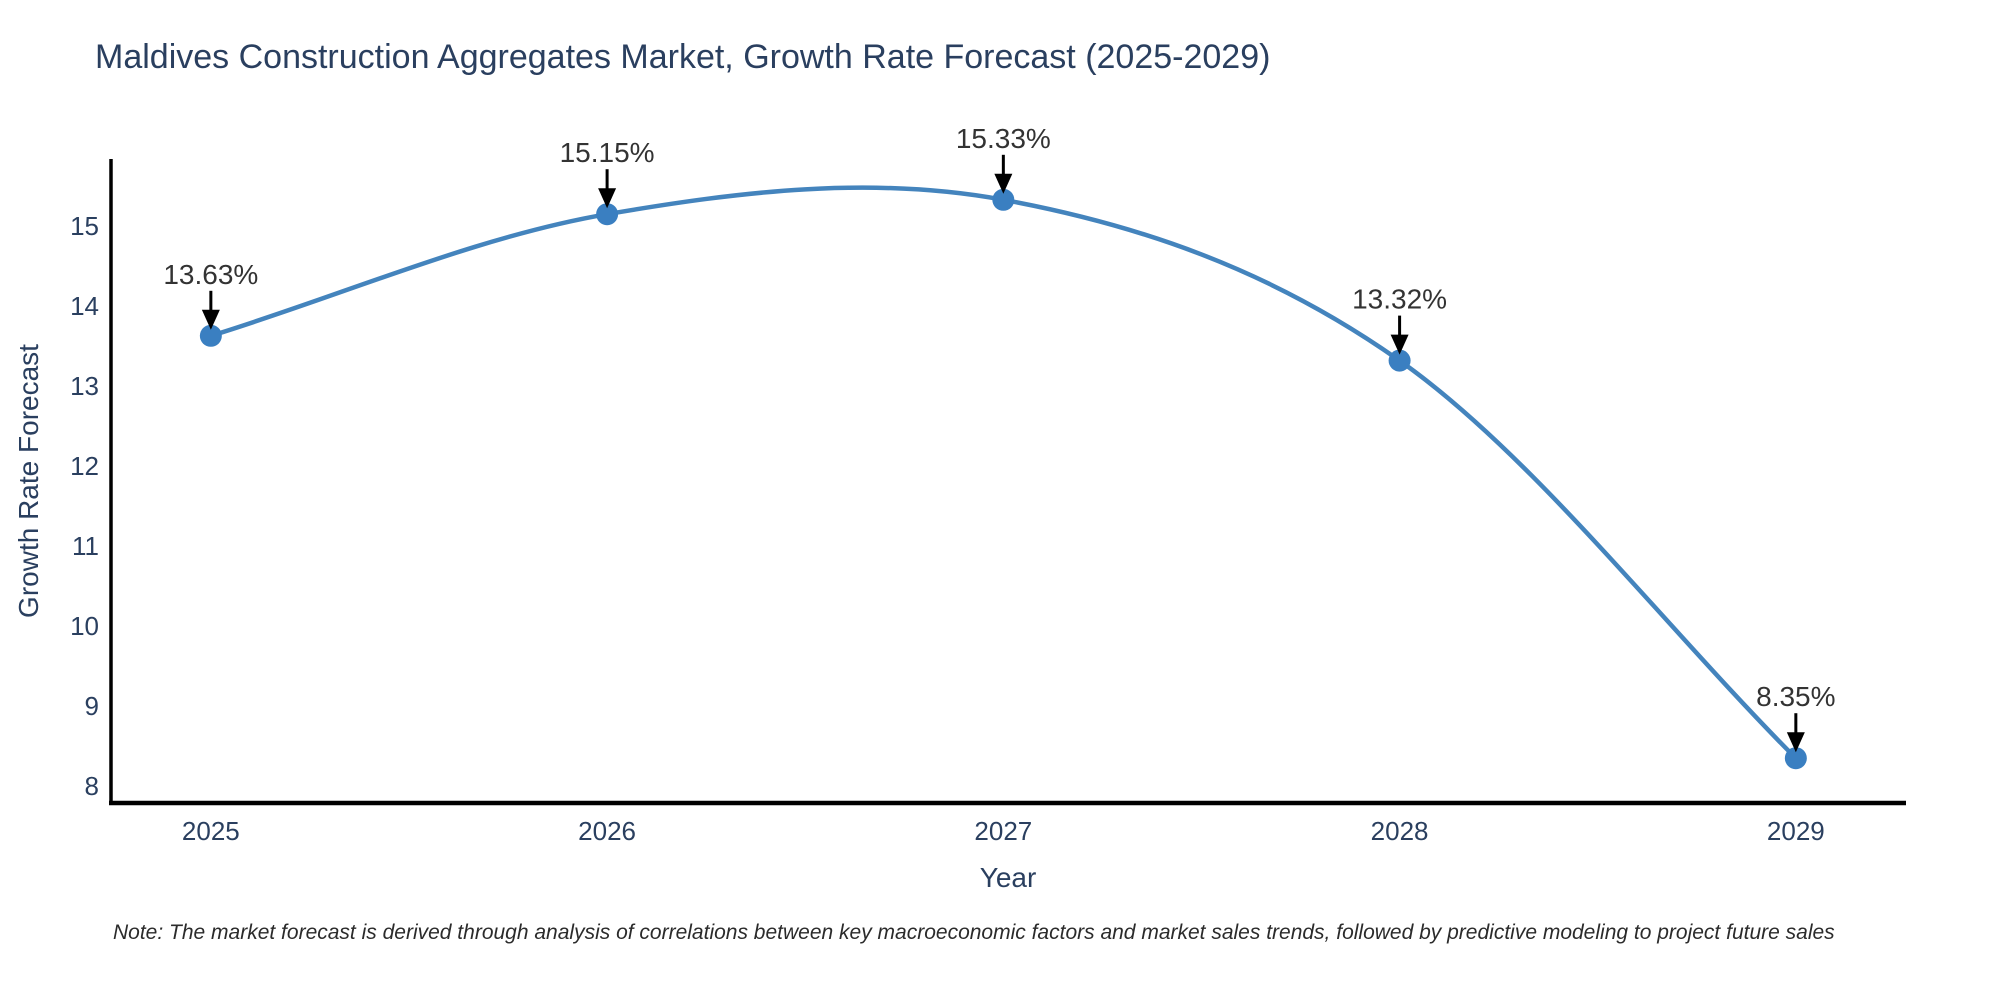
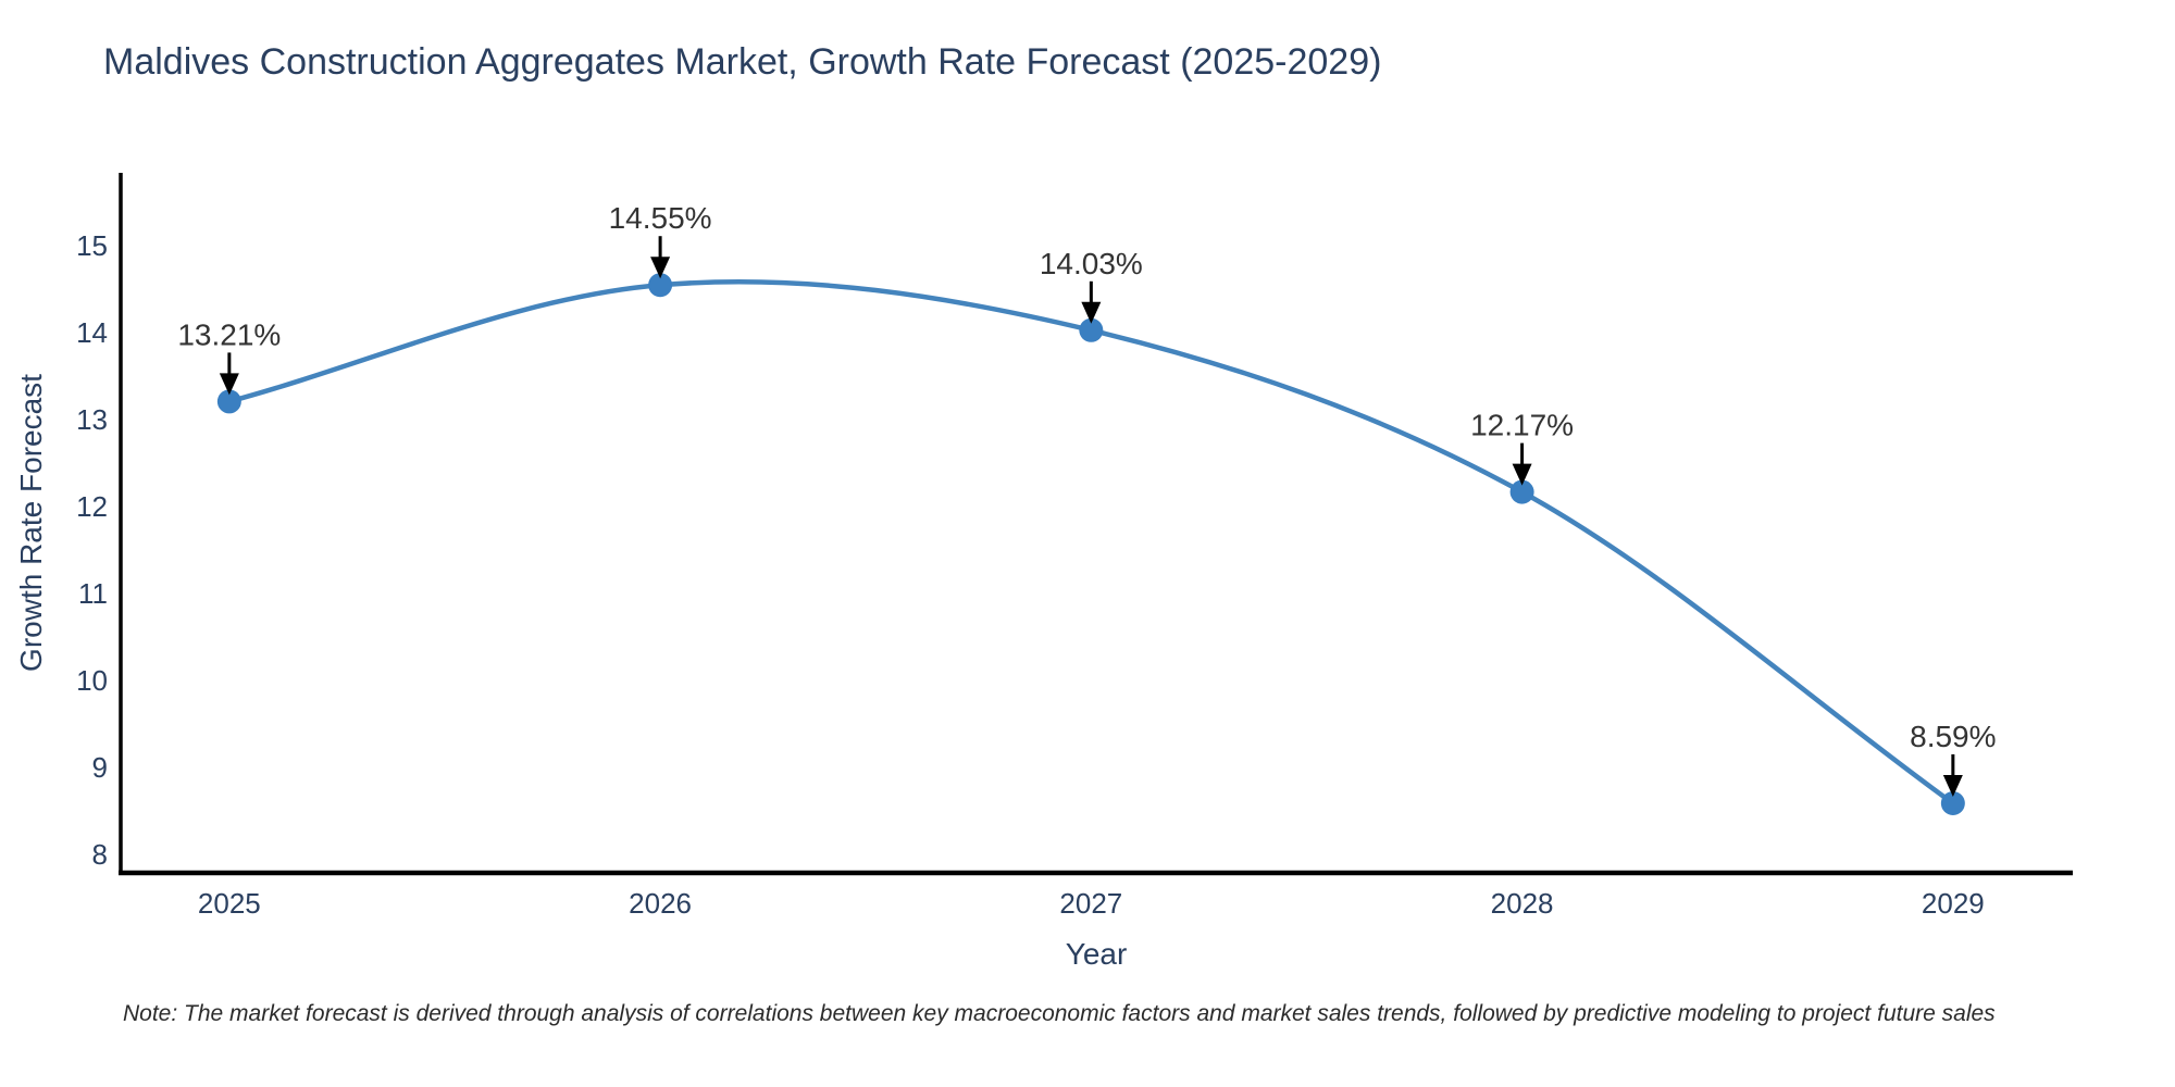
2025: 13.63% -> 13.21%
2026: 15.15% -> 14.55%
2027: 15.33% -> 14.03%
2028: 13.32% -> 12.17%
2029: 8.35% -> 8.59%
